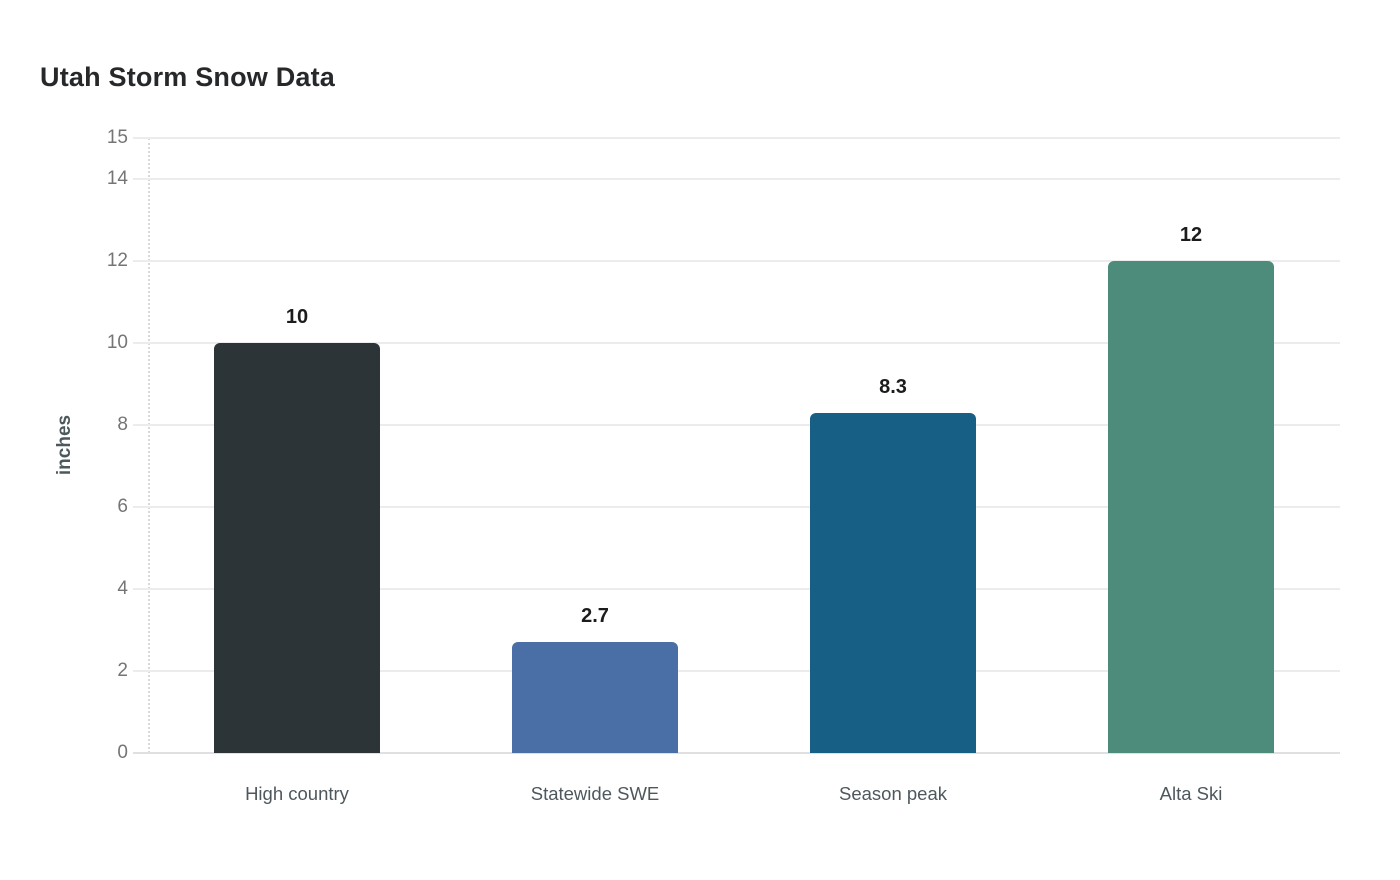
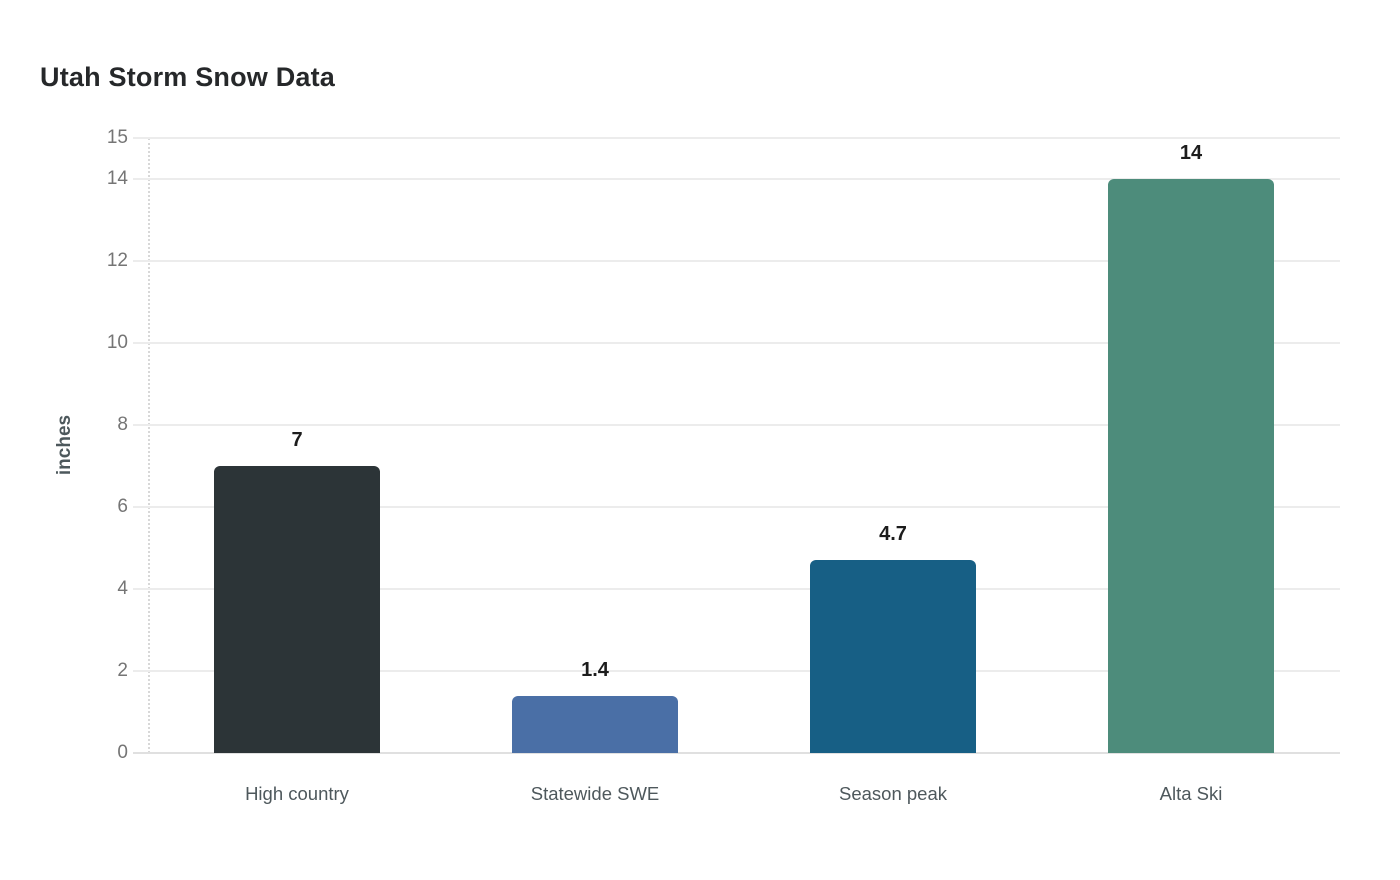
High country: 10 -> 7
Statewide SWE: 2.7 -> 1.4
Season peak: 8.3 -> 4.7
Alta Ski: 12 -> 14
